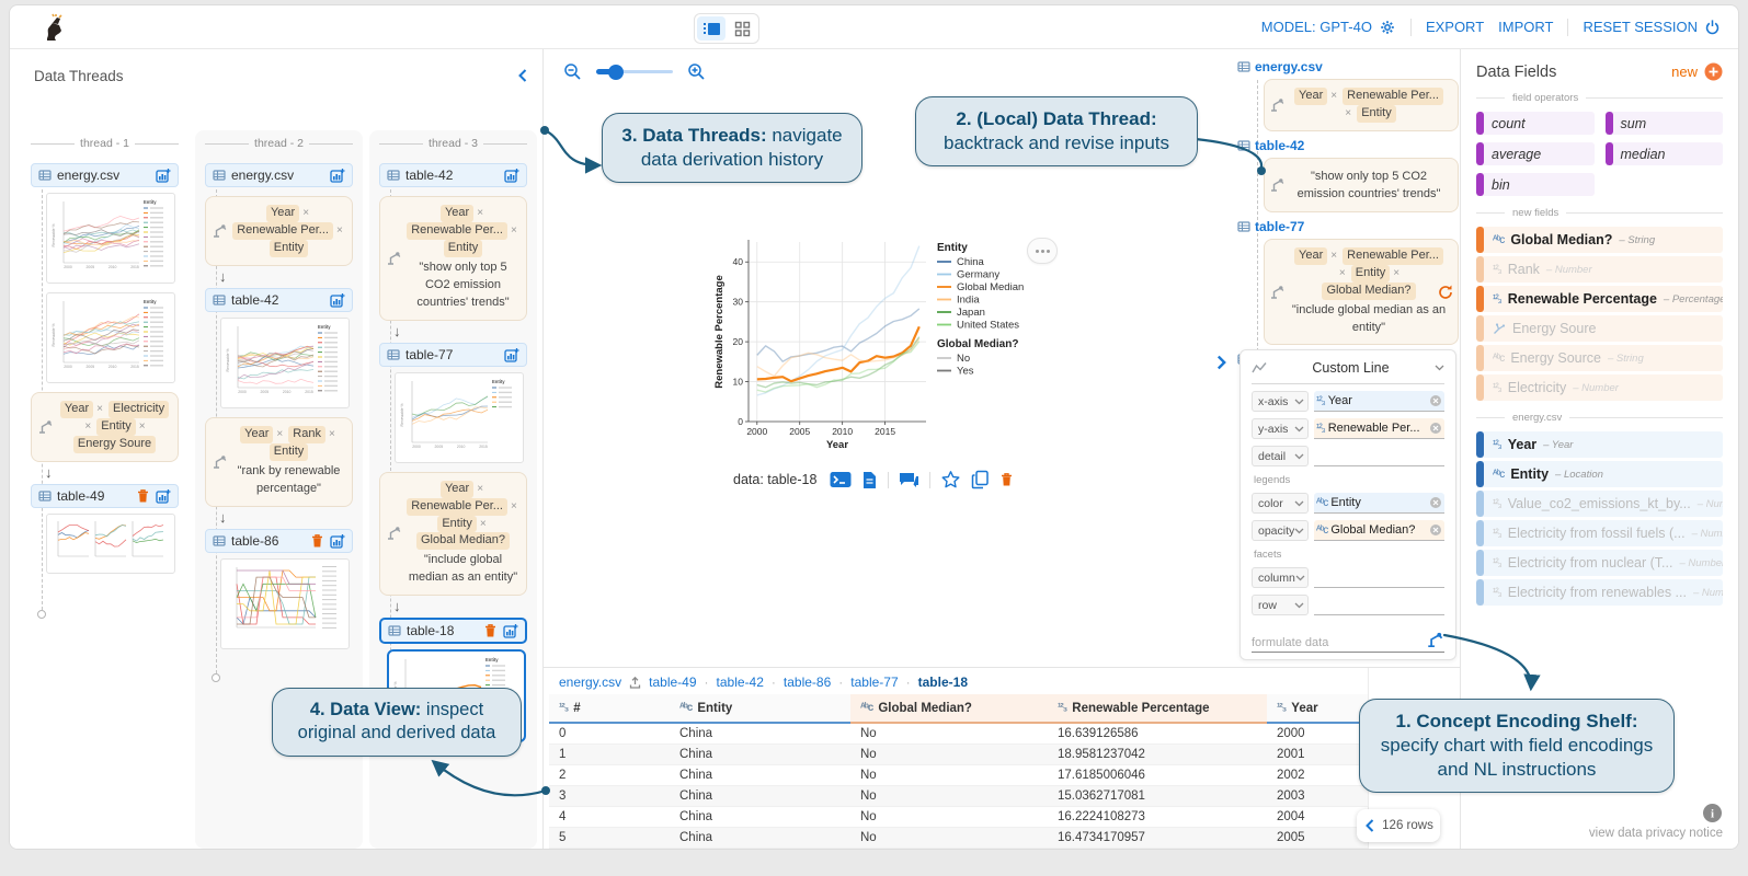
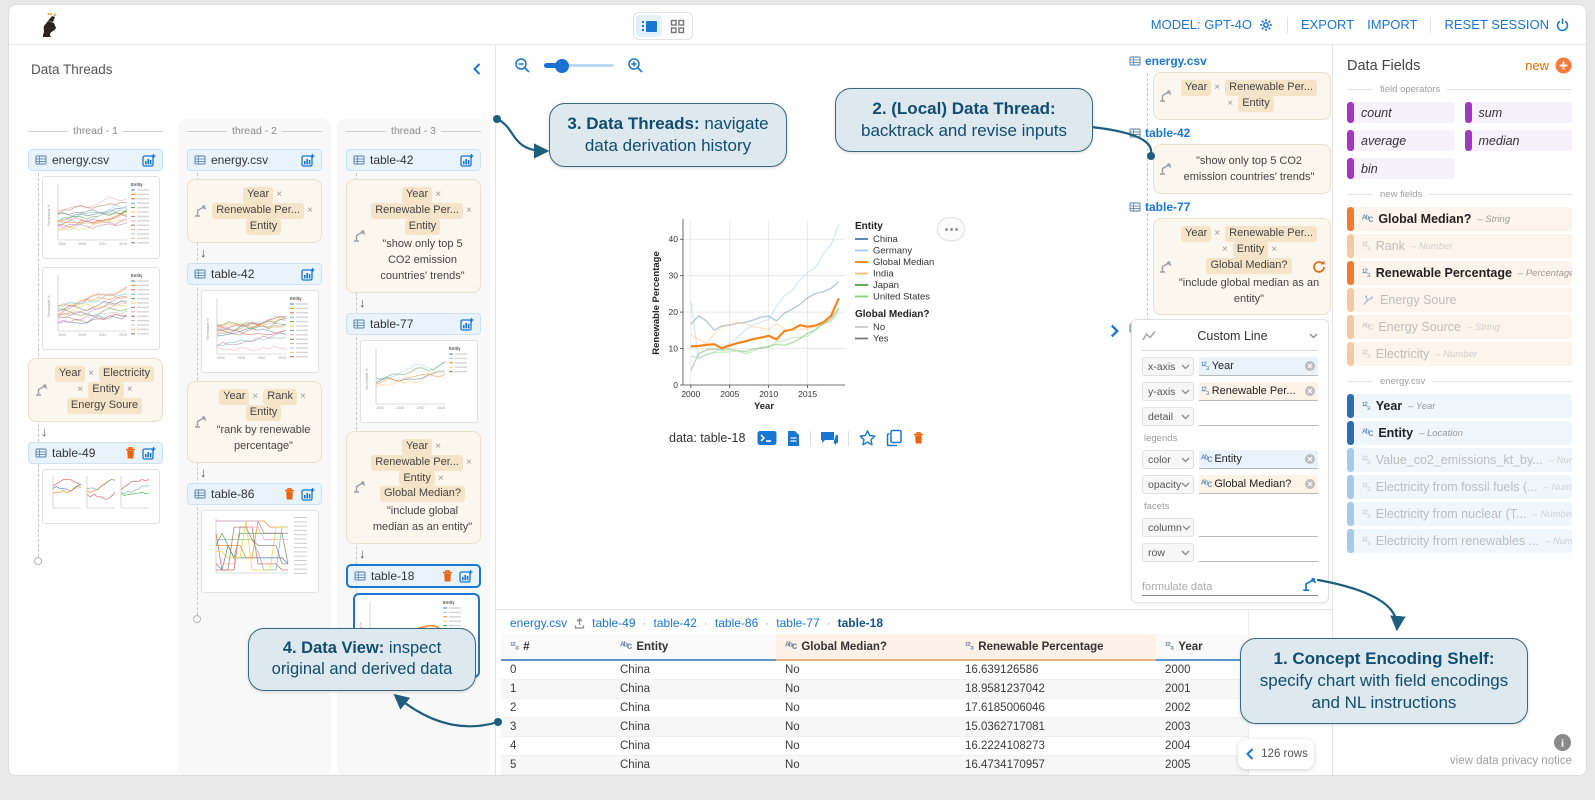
Germany/2000: 7 -> 23
Japan/2000: 9 -> 4
